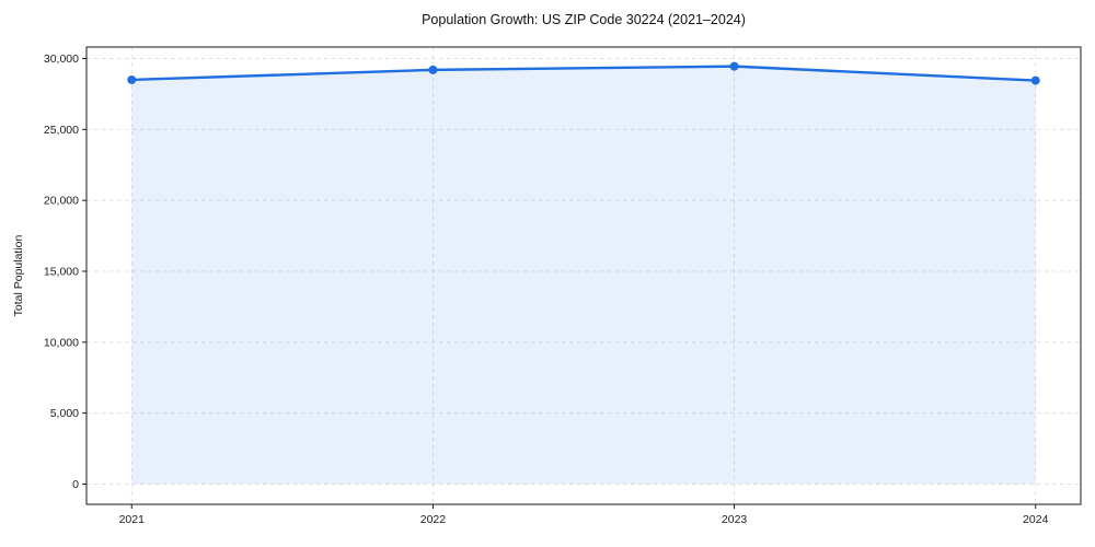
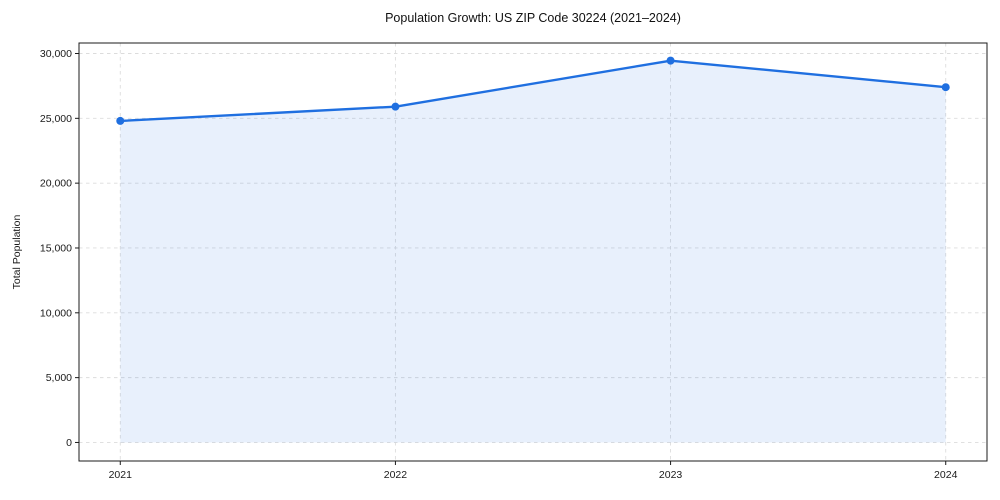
2021: 28500 -> 24800
2022: 29200 -> 25900
2024: 28400 -> 27400
